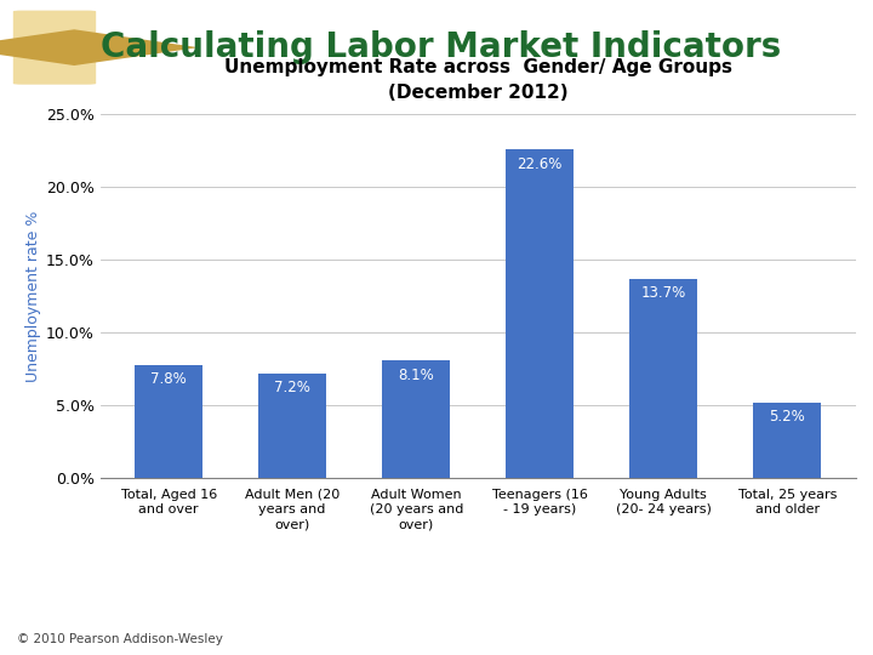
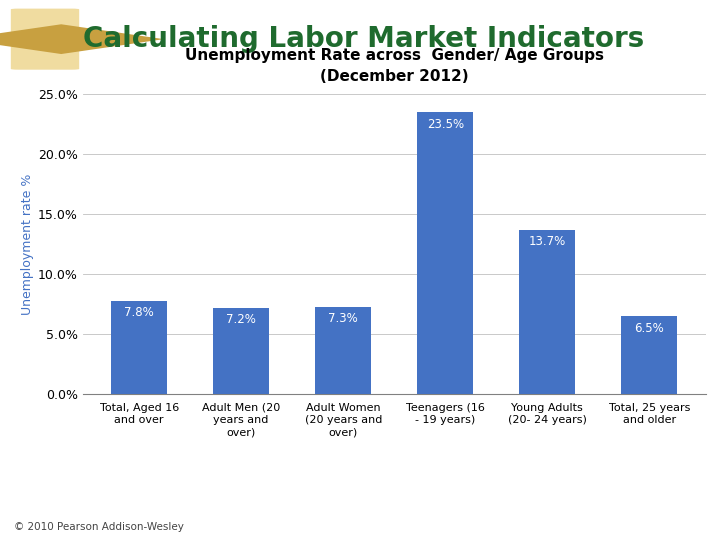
Adult Women (20 years and over): 8.1% -> 7.3%
Teenagers (16 - 19 years): 22.6% -> 23.5%
Total, 25 years and older: 5.2% -> 6.5%
